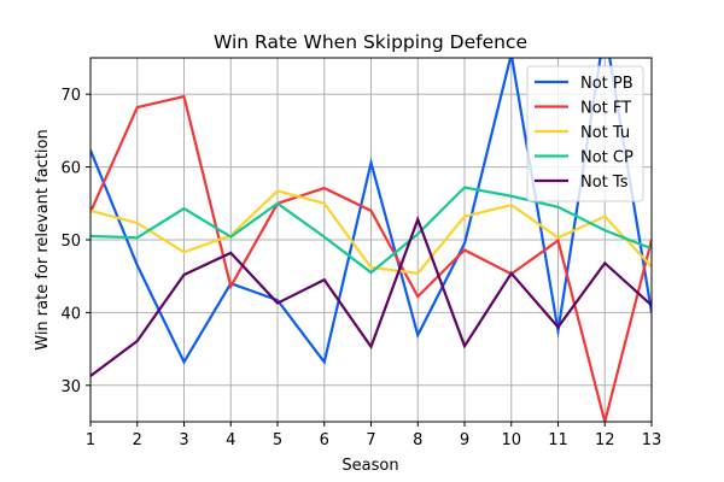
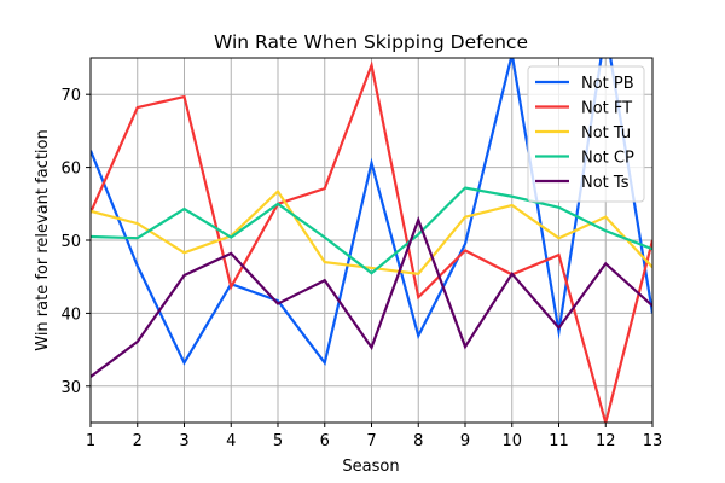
Not Tu/6: 55 -> 47
Not FT/7: 54 -> 74
Not FT/11: 50 -> 48
